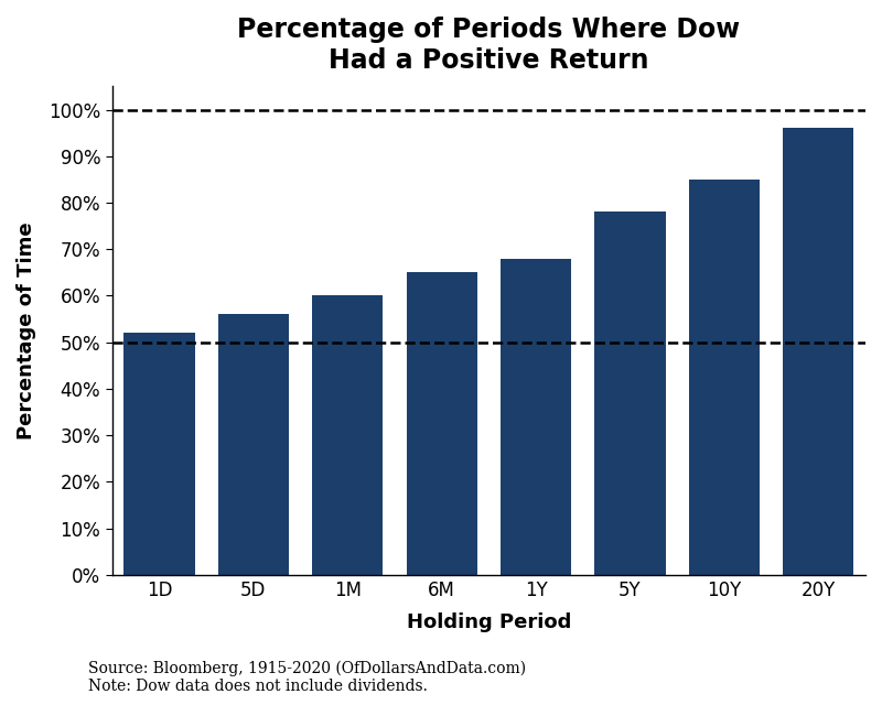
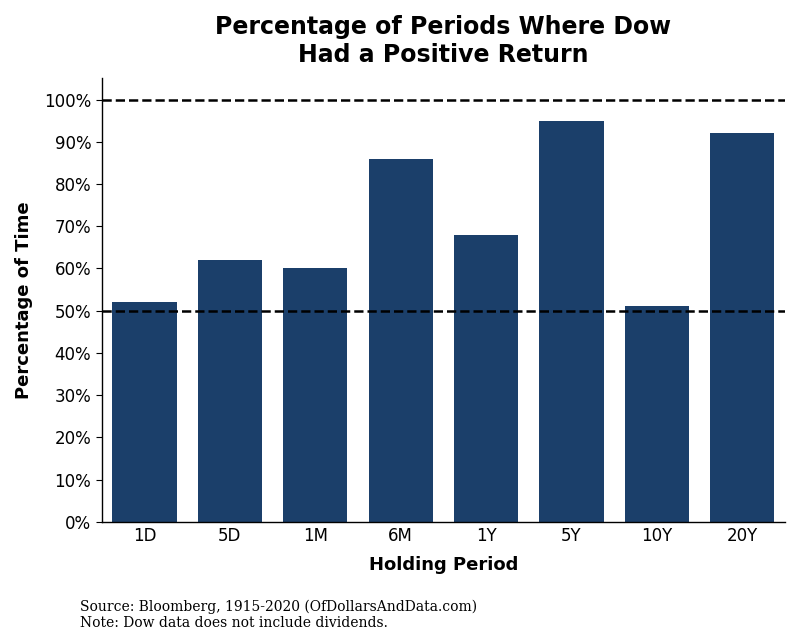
5D: 56% -> 62%
6M: 65% -> 86%
5Y: 78% -> 95%
10Y: 85% -> 51%
20Y: 96% -> 92%
